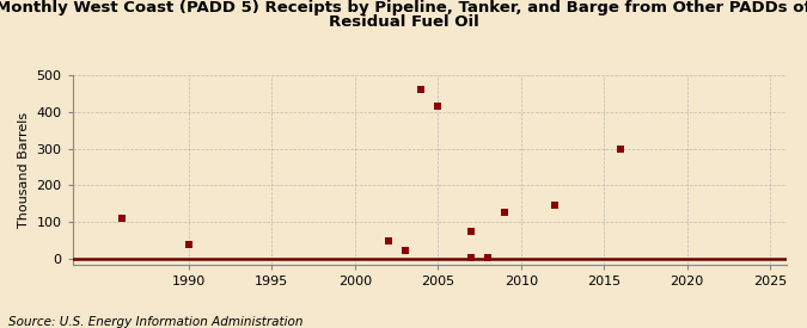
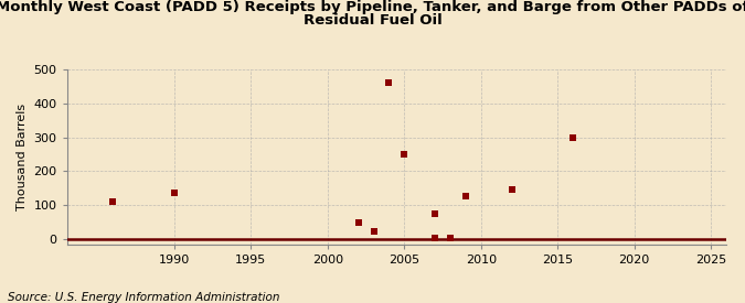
1990: 40 -> 138
2005: 415 -> 250
